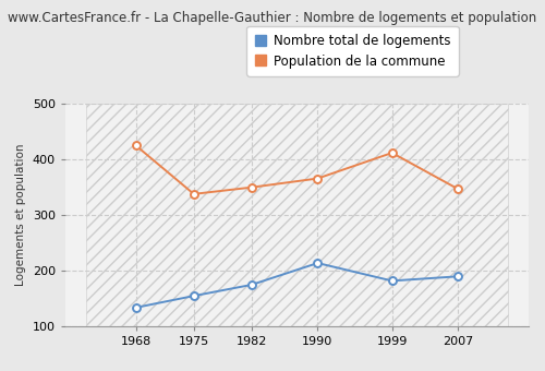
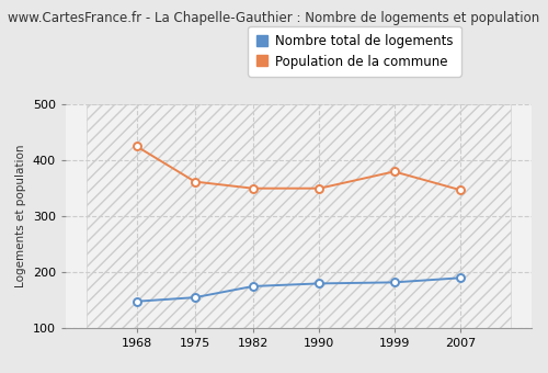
Nombre total de logements/1968: 134 -> 148
Population de la commune/1975: 338 -> 362
Nombre total de logements/1990: 214 -> 180
Population de la commune/1990: 366 -> 350
Population de la commune/1999: 412 -> 380
